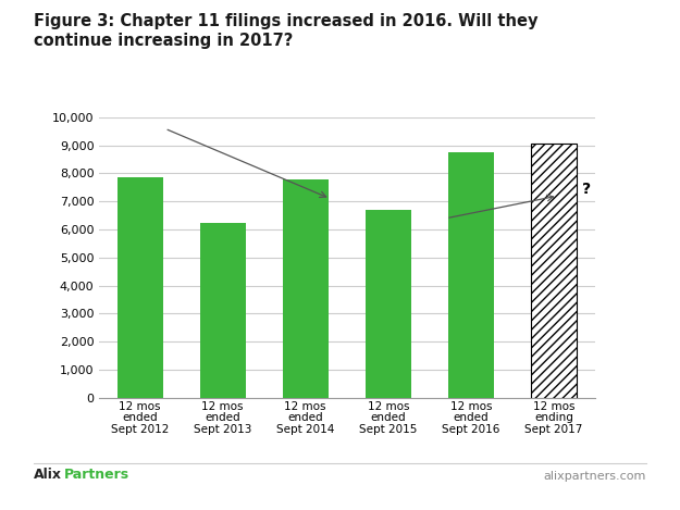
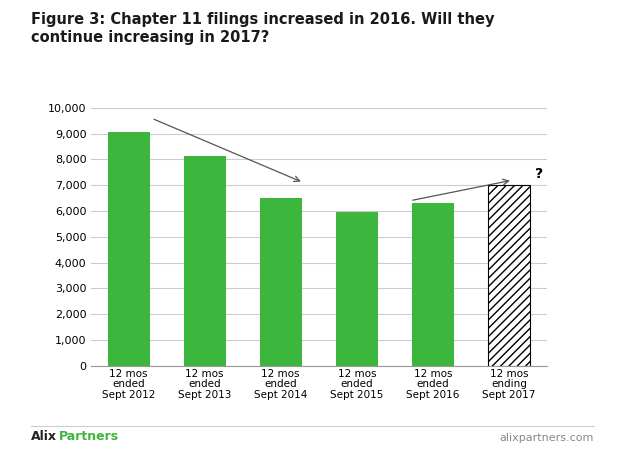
12 mos ended Sept 2012: 7,850 -> 9,050
12 mos ended Sept 2013: 6,250 -> 8,150
12 mos ended Sept 2014: 7,800 -> 6,500
12 mos ended Sept 2015: 6,700 -> 5,950
12 mos ended Sept 2016: 8,750 -> 6,300
12 mos ending Sept 2017: 9,050 -> 7,000
